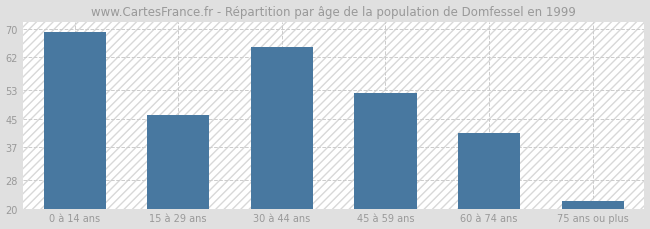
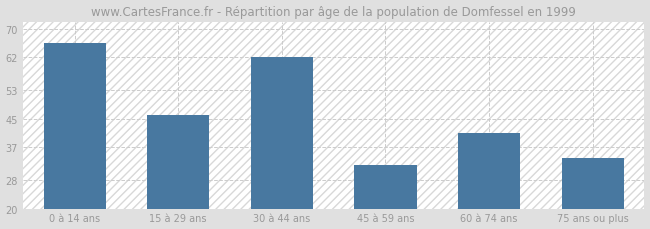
0 à 14 ans: 69 -> 66
30 à 44 ans: 65 -> 62
45 à 59 ans: 52 -> 32
75 ans ou plus: 22 -> 34
